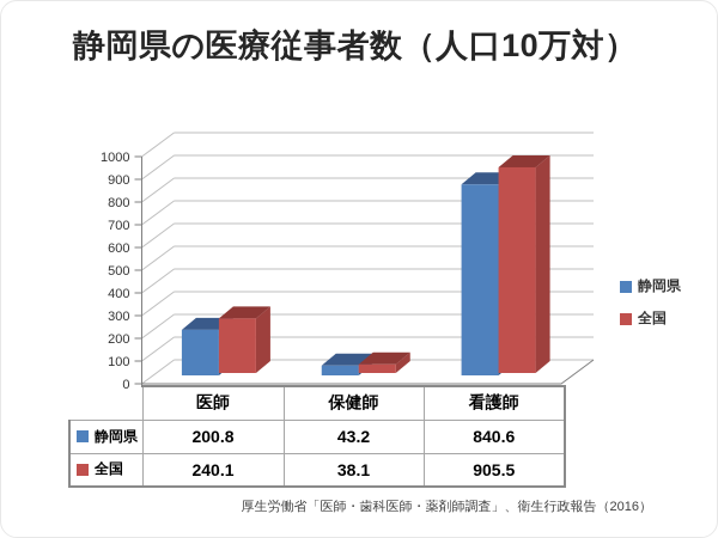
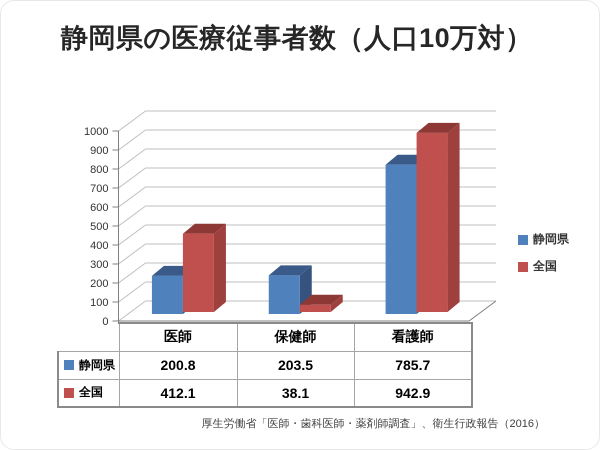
全国/医師: 240.1 -> 412.1
静岡県/保健師: 43.2 -> 203.5
静岡県/看護師: 840.6 -> 785.7
全国/看護師: 905.5 -> 942.9
